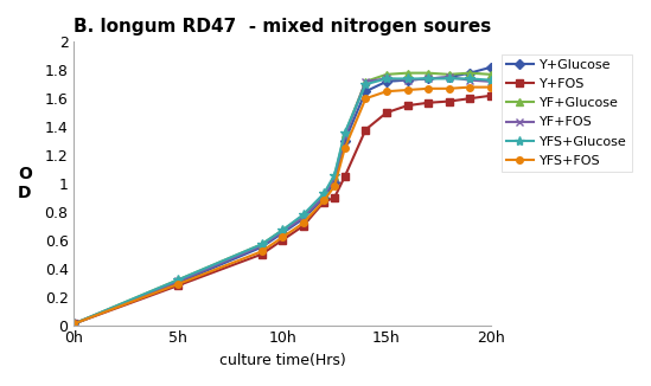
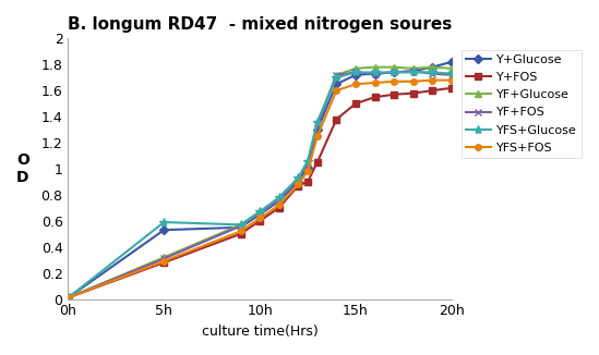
Y+Glucose/5h: 0.30 -> 0.53
YFS+Glucose/5h: 0.32 -> 0.59
